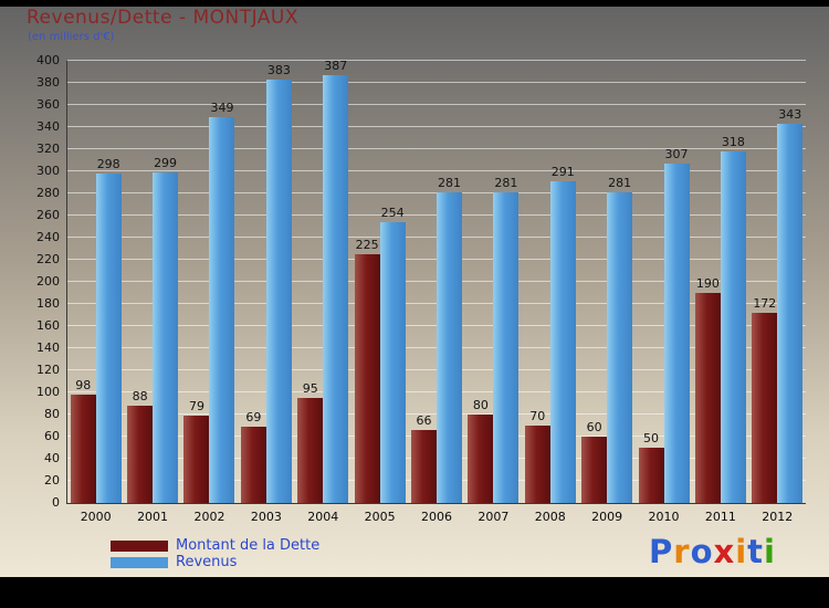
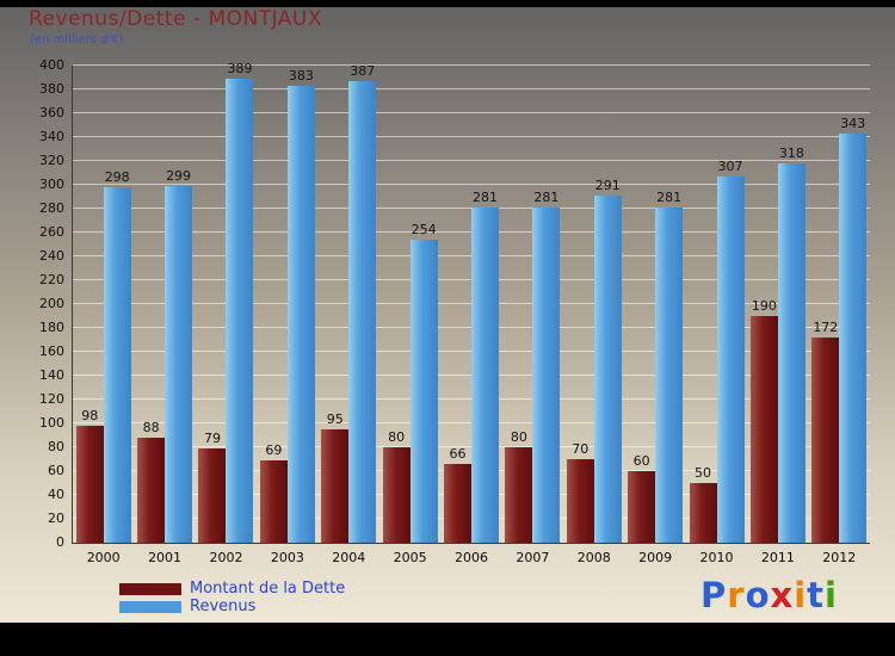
Revenus/2002: 349 -> 389
Montant de la Dette/2005: 225 -> 80
